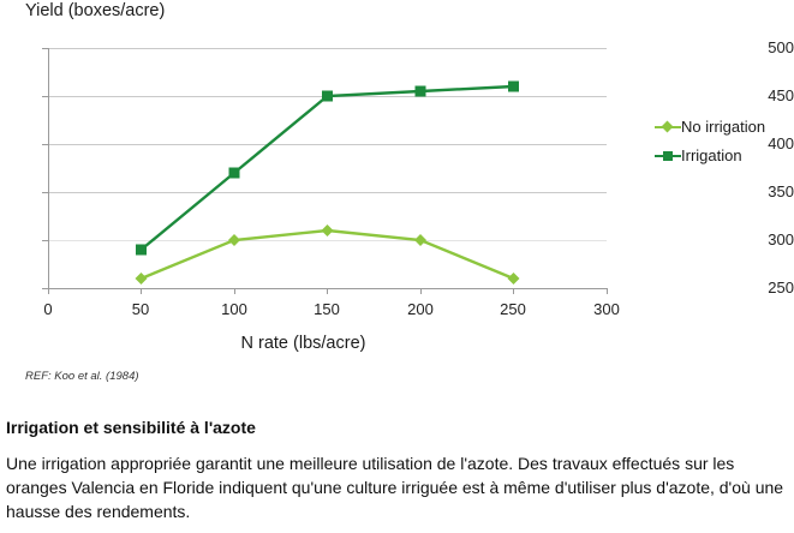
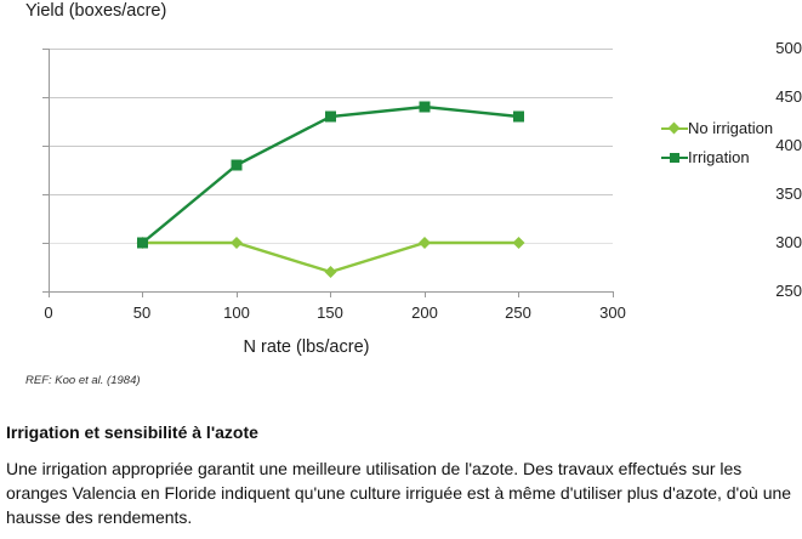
No irrigation/50: 260 -> 300
Irrigation/50: 290 -> 300
Irrigation/100: 370 -> 380
No irrigation/150: 310 -> 270
Irrigation/150: 450 -> 430
Irrigation/200: 460 -> 440
No irrigation/250: 260 -> 300
Irrigation/250: 460 -> 430
